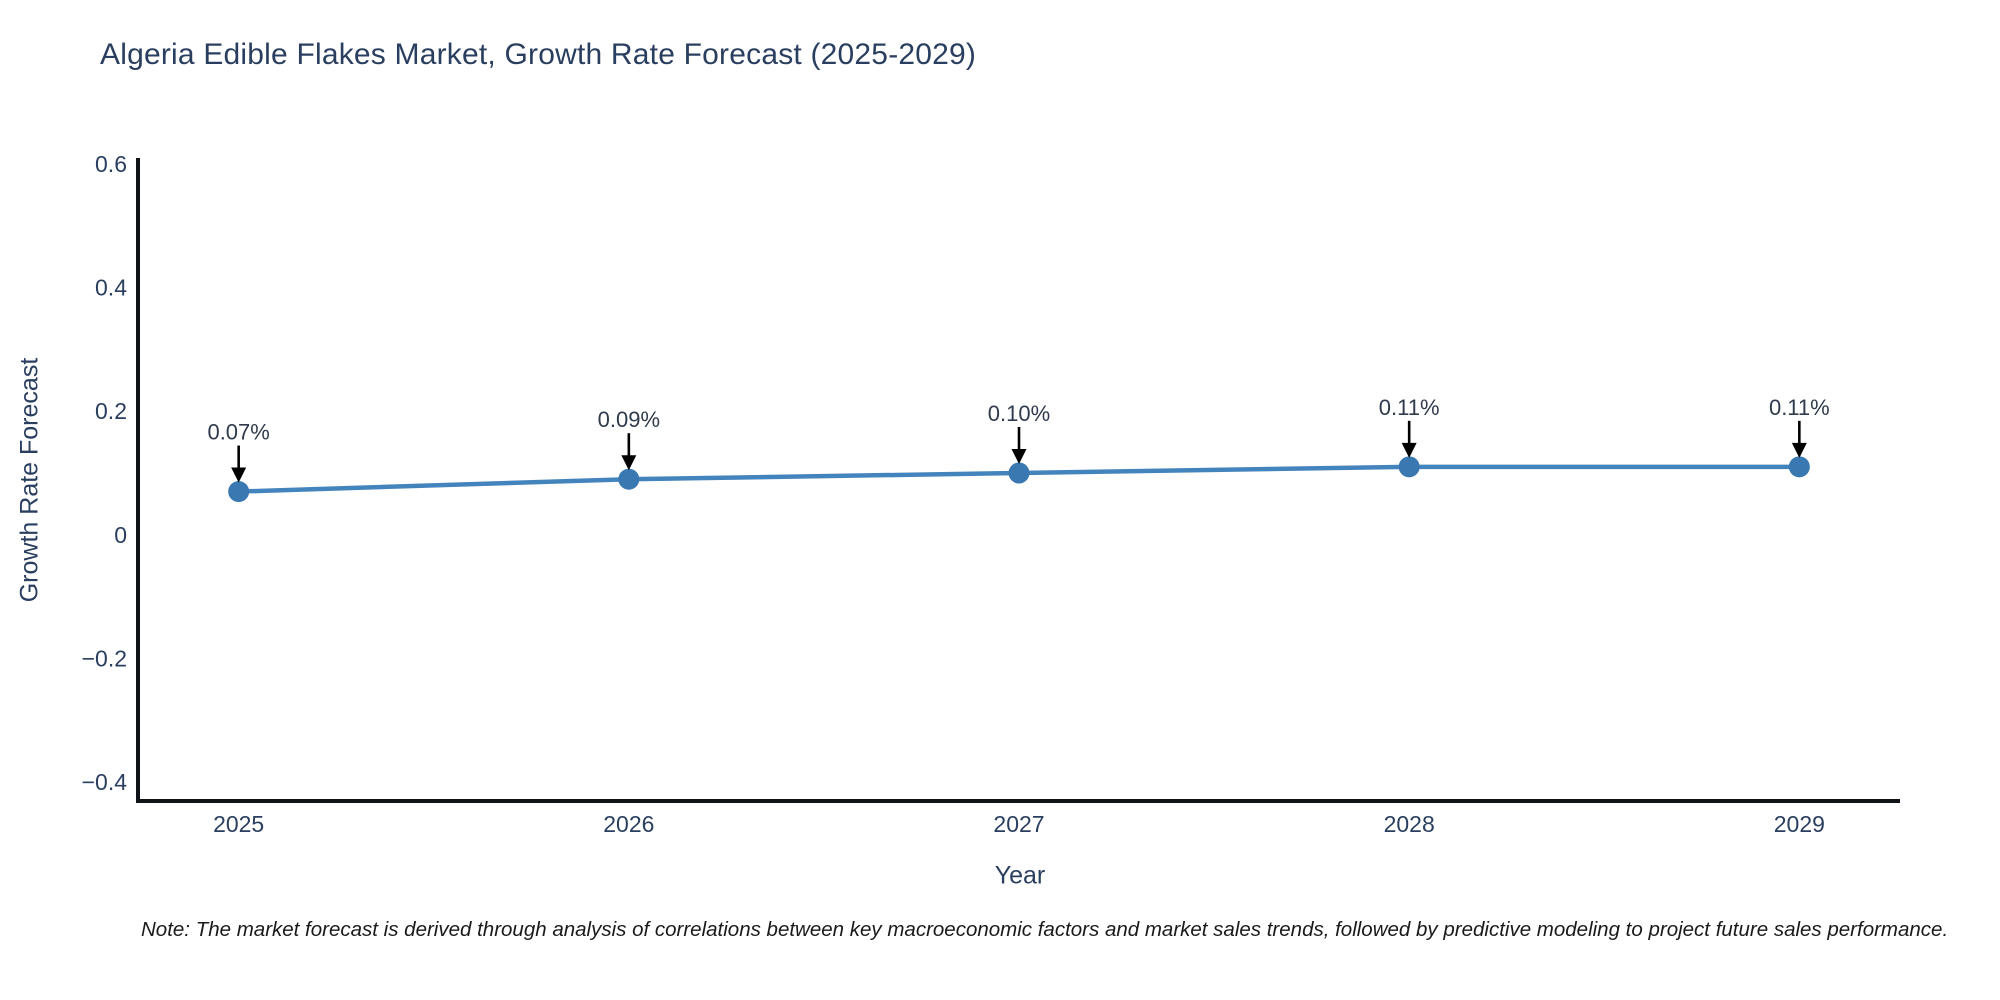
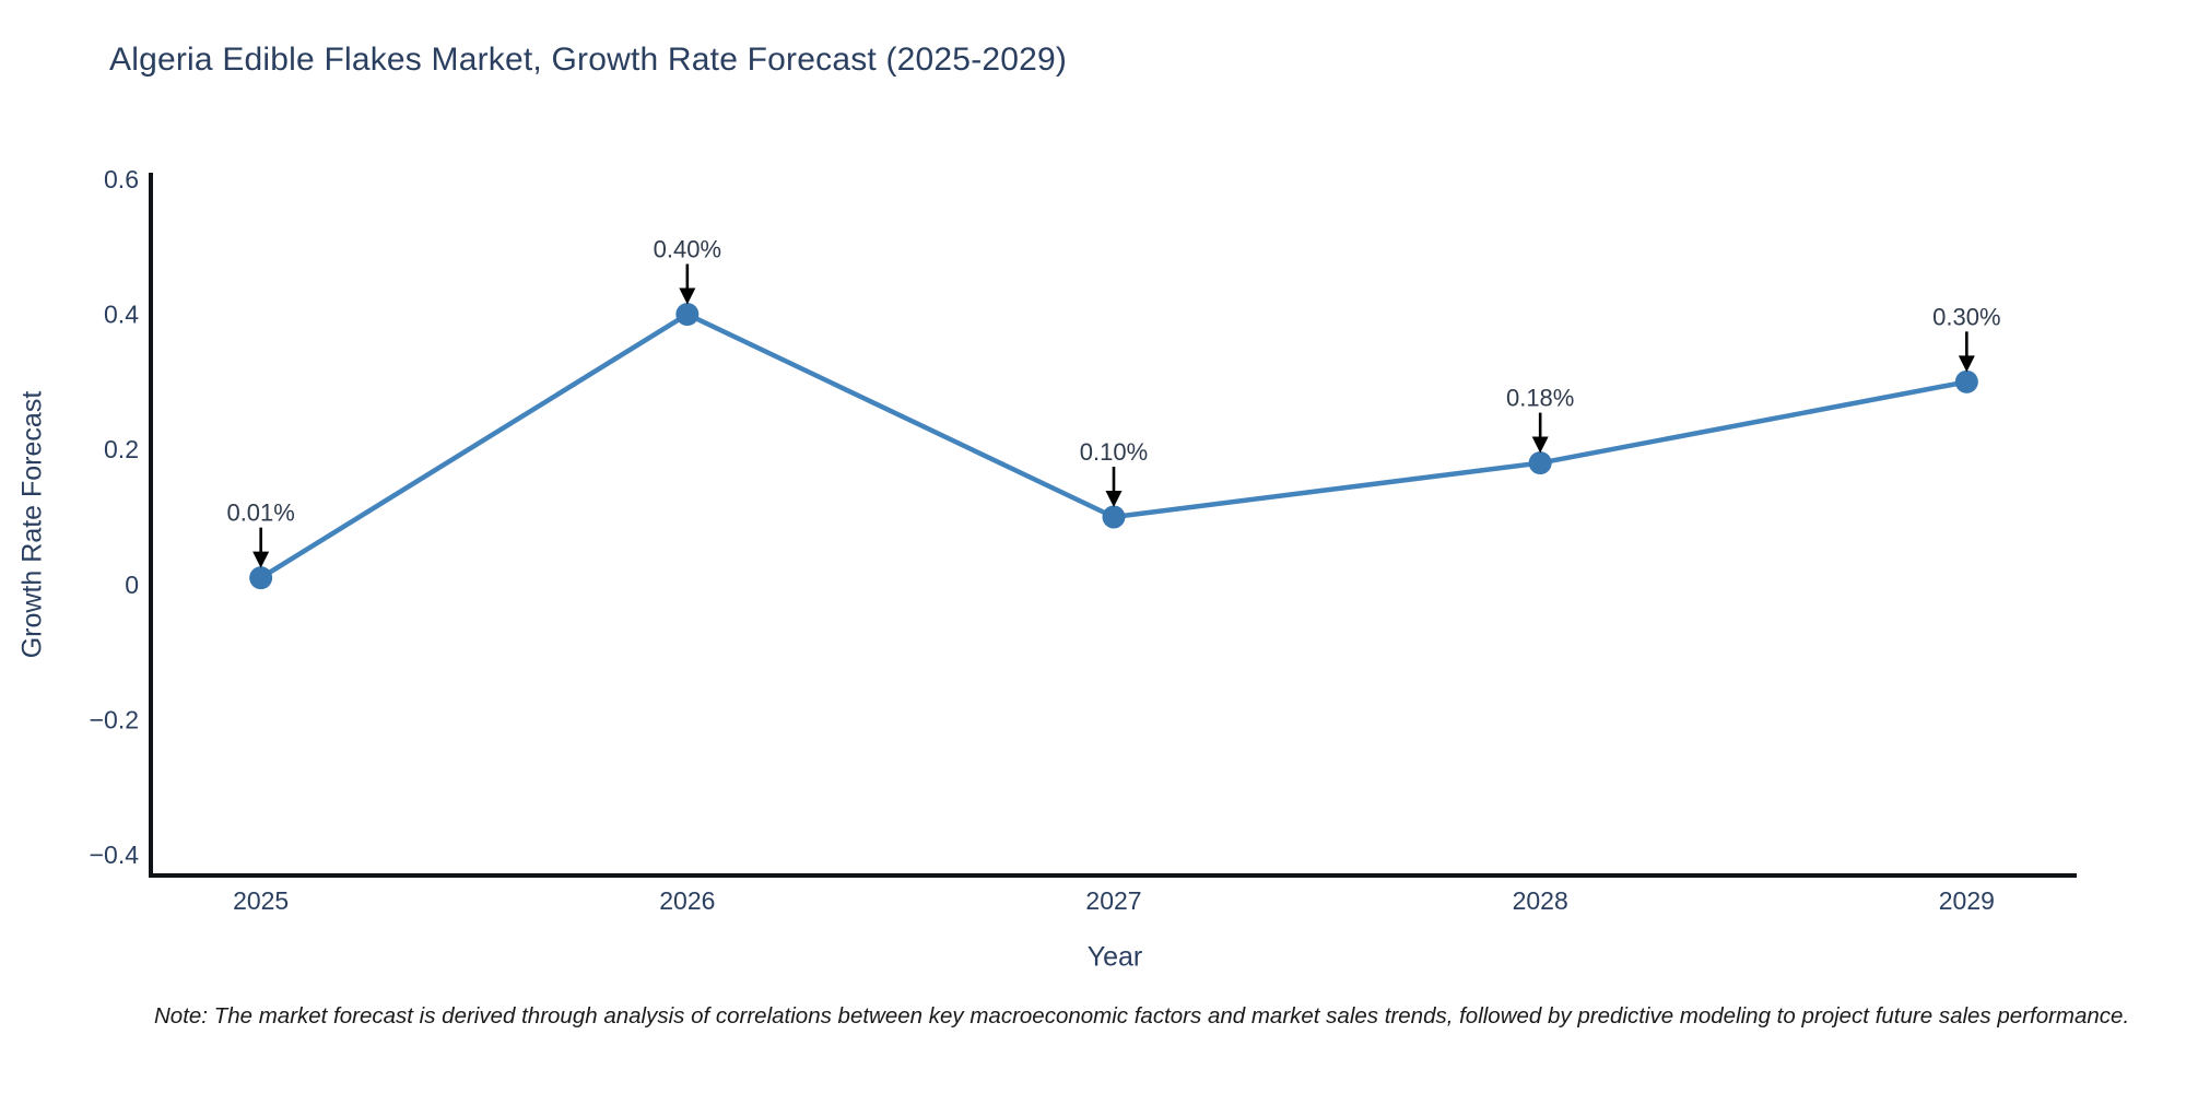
2025: 0.07% -> 0.01%
2026: 0.09% -> 0.40%
2028: 0.11% -> 0.18%
2029: 0.11% -> 0.30%
